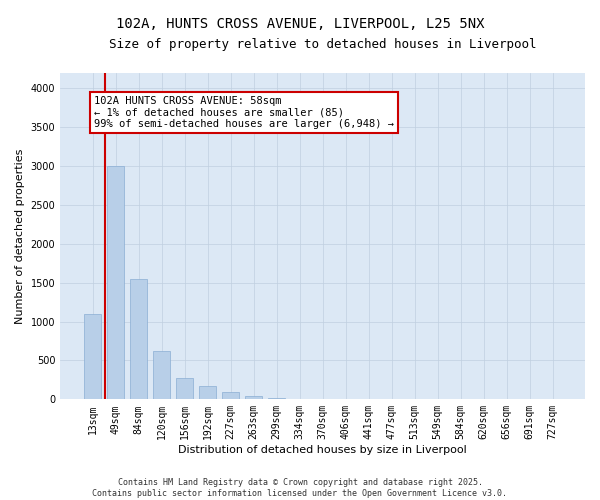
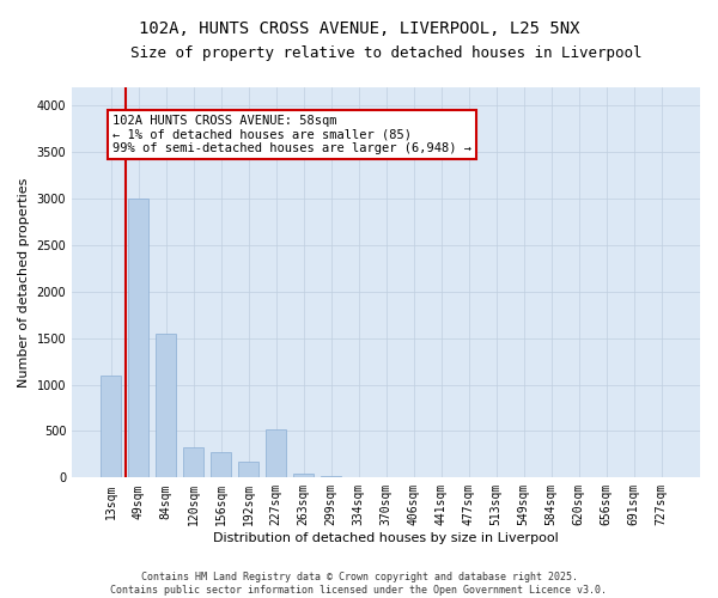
120sqm: 620 -> 320
227sqm: 90 -> 520
